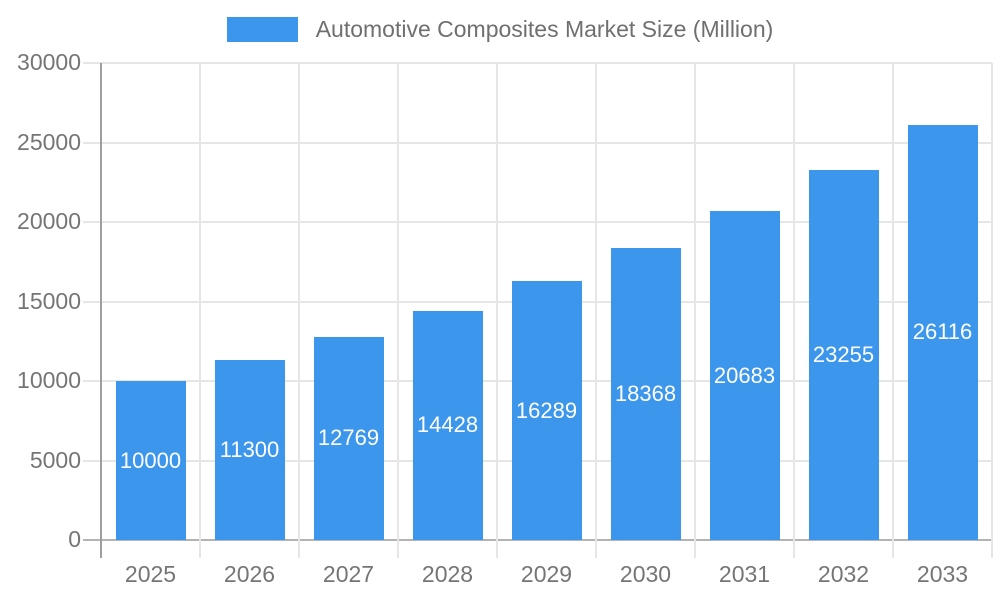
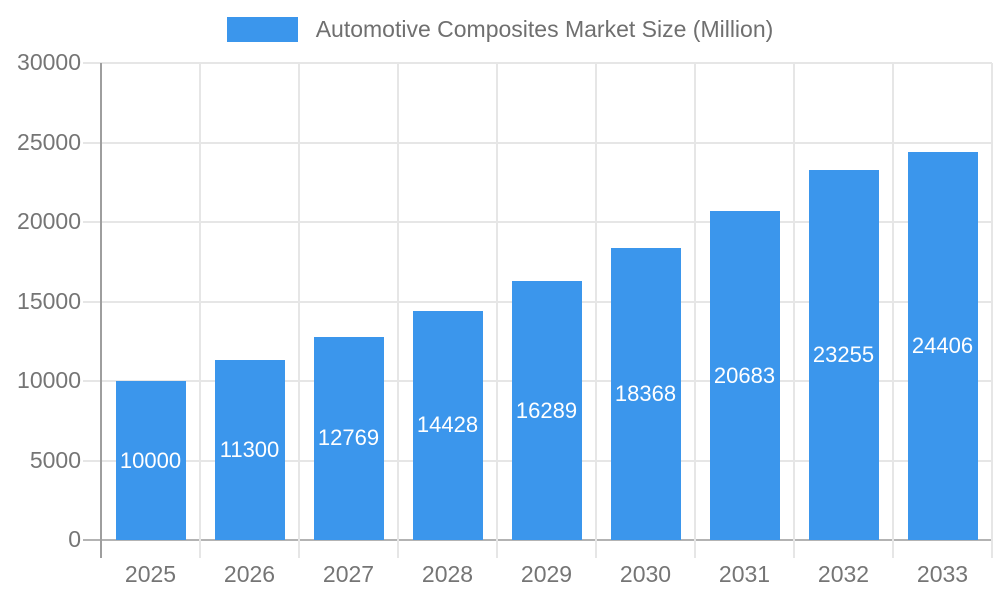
2033: 26116 -> 24406
